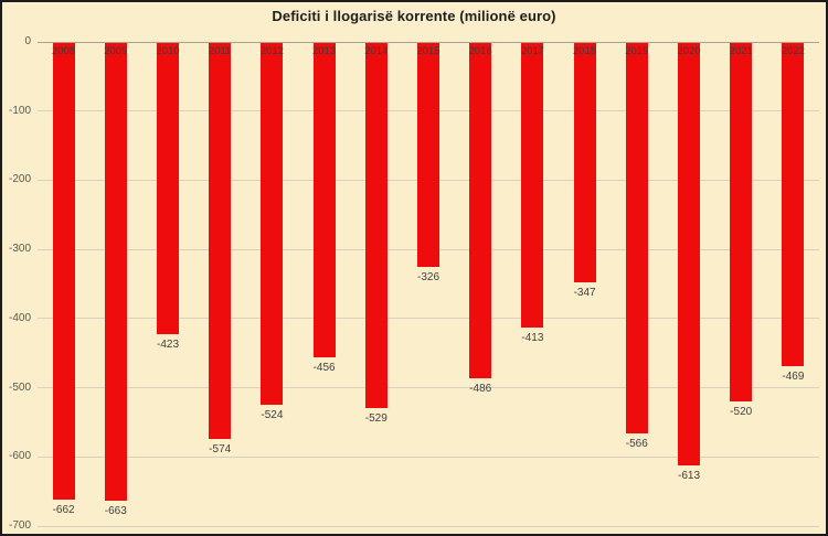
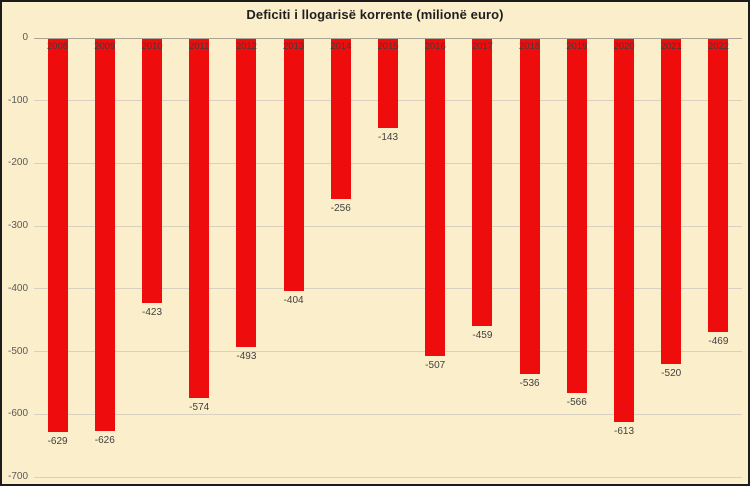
2008: -662 -> -629
2009: -663 -> -626
2012: -524 -> -493
2013: -456 -> -404
2014: -529 -> -256
2015: -326 -> -143
2016: -486 -> -507
2017: -413 -> -459
2018: -347 -> -536
